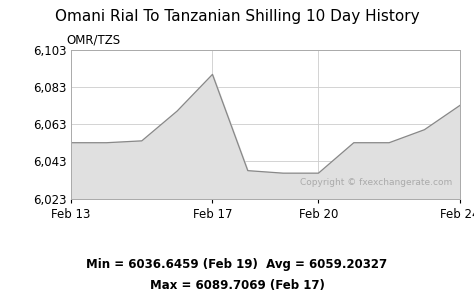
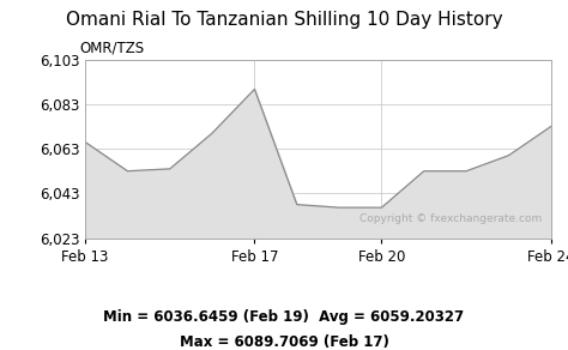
Feb 13: 6,053 -> 6,066
